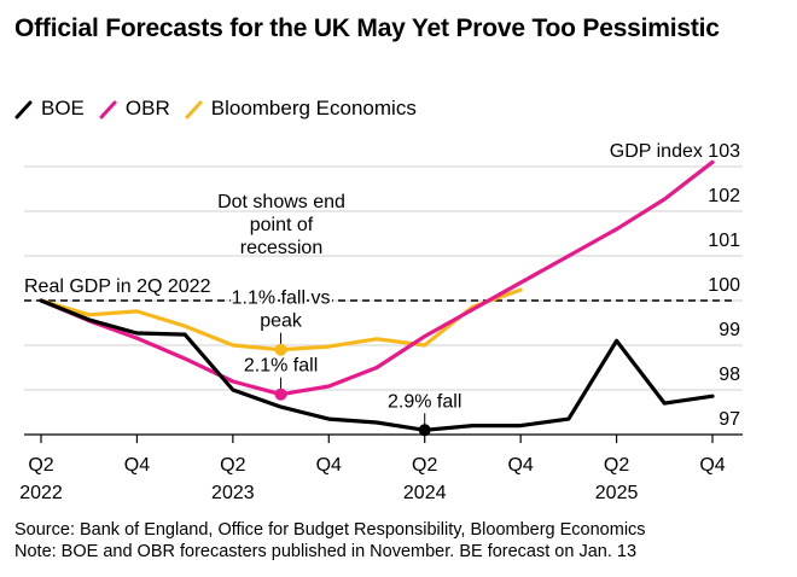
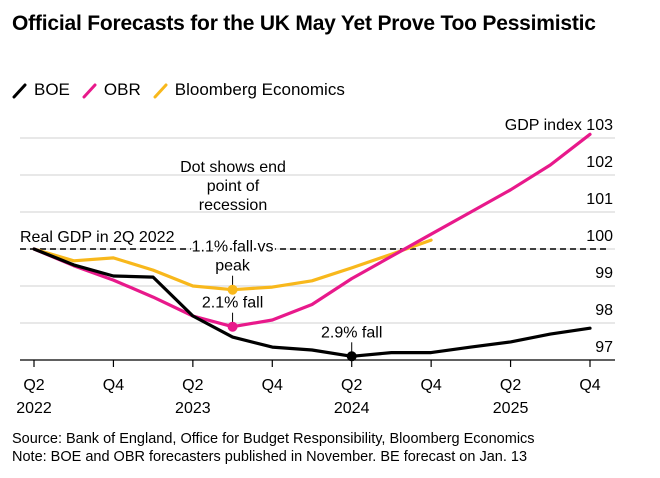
BOE/Q2 2023: 98.0 -> 98.2
Bloomberg Economics/Q2 2024: 99.0 -> 99.5
BOE/Q2 2025: 99.1 -> 97.5
